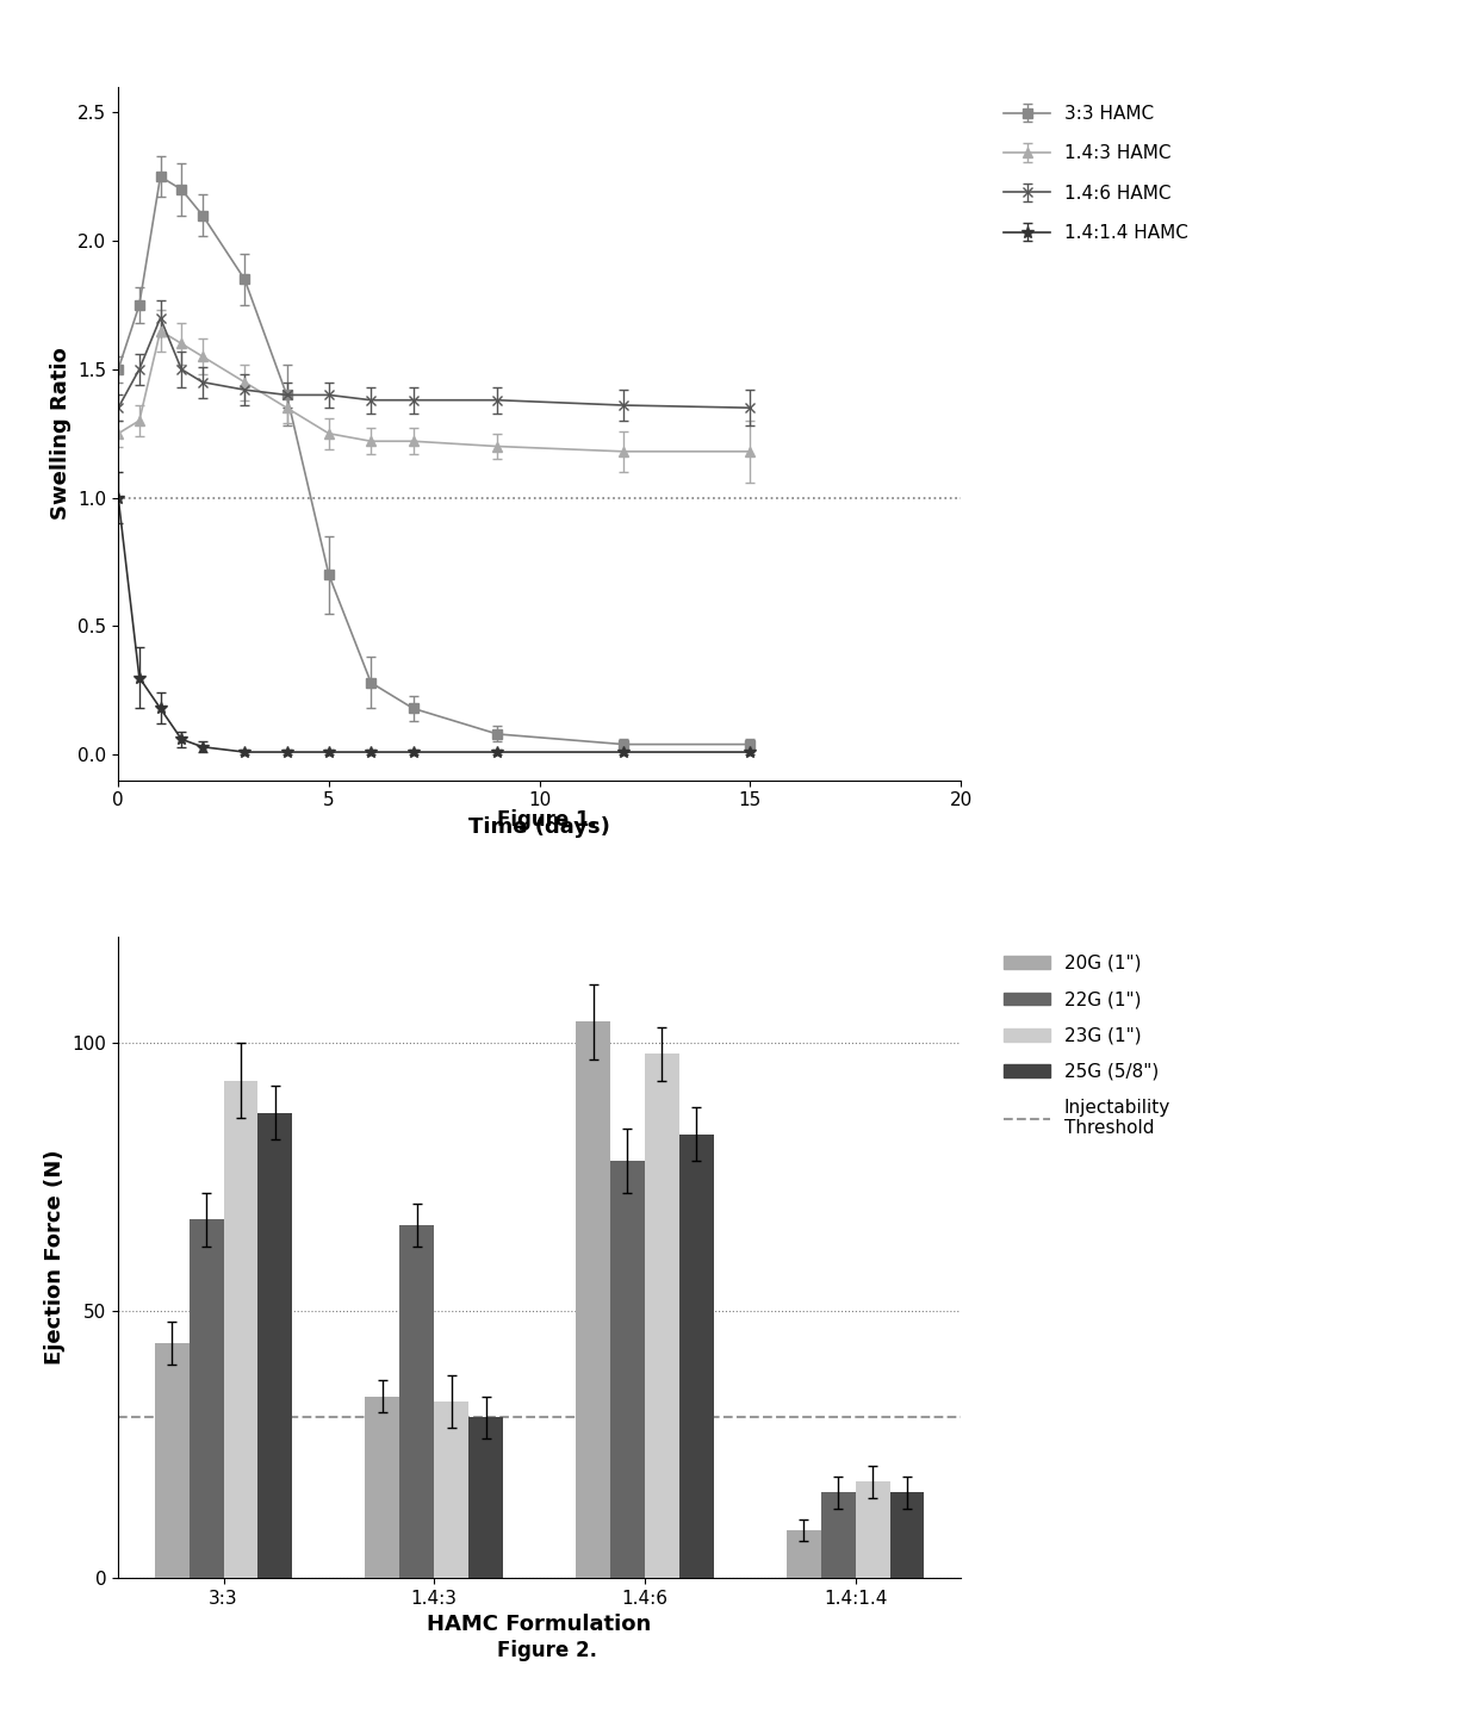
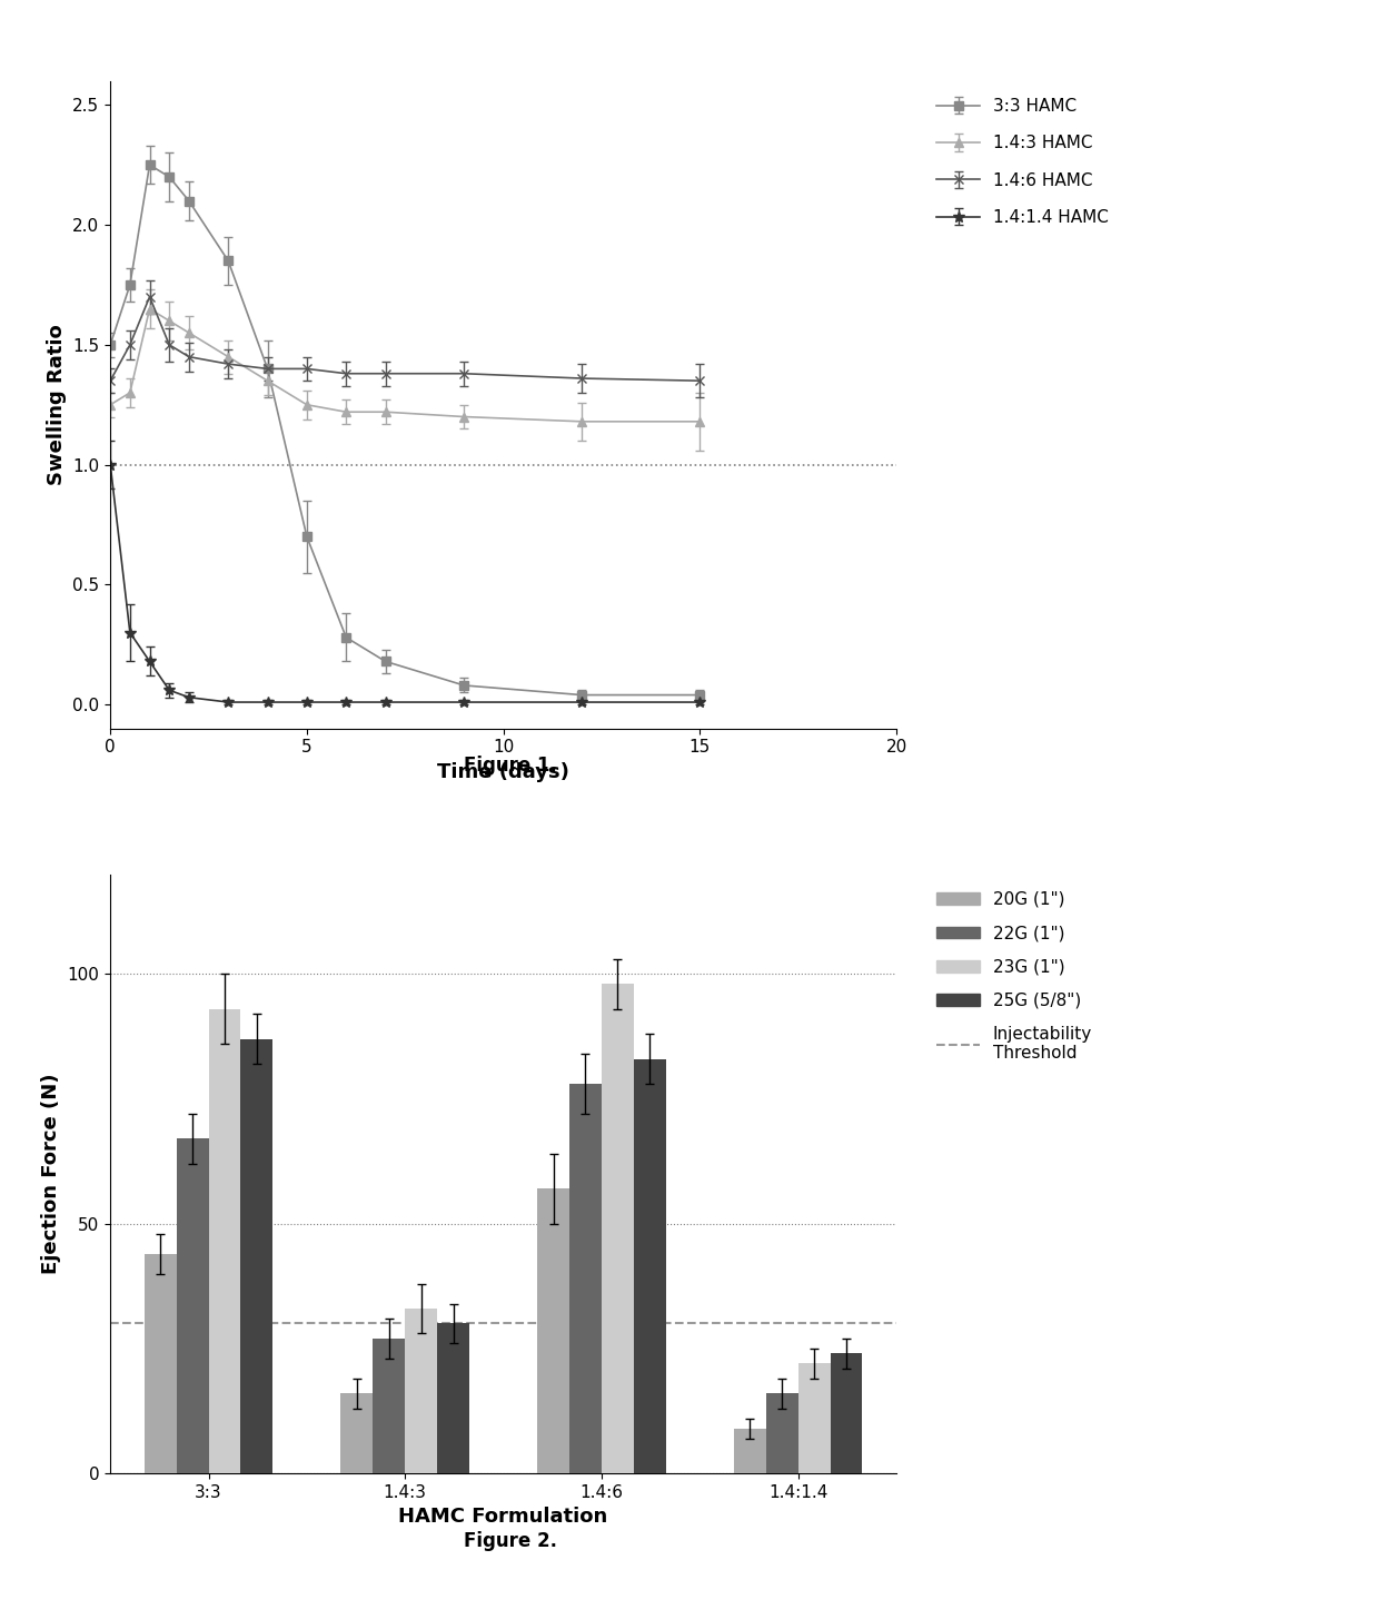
20G (1")/1.4:3: 34 -> 16
22G (1")/1.4:3: 66 -> 27
20G (1")/1.4:6: 104 -> 57
23G (1")/1.4:1.4: 18 -> 22
25G (5/8")/1.4:1.4: 16 -> 24
